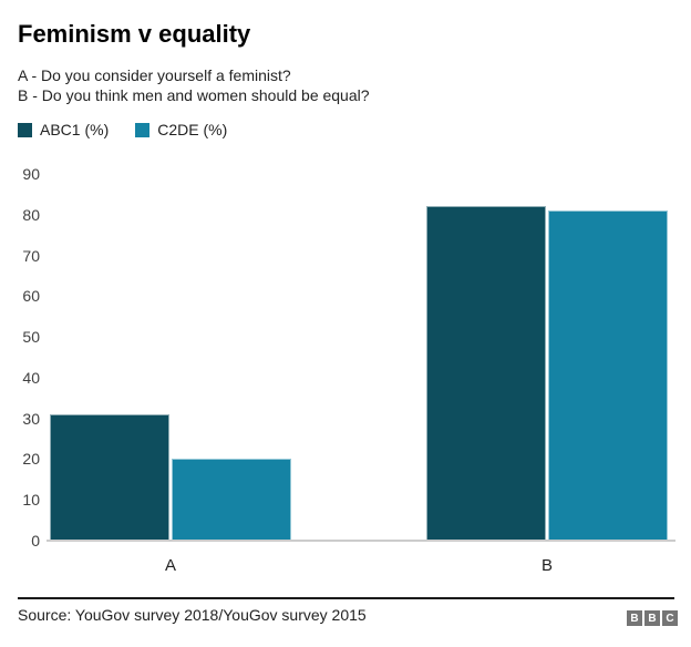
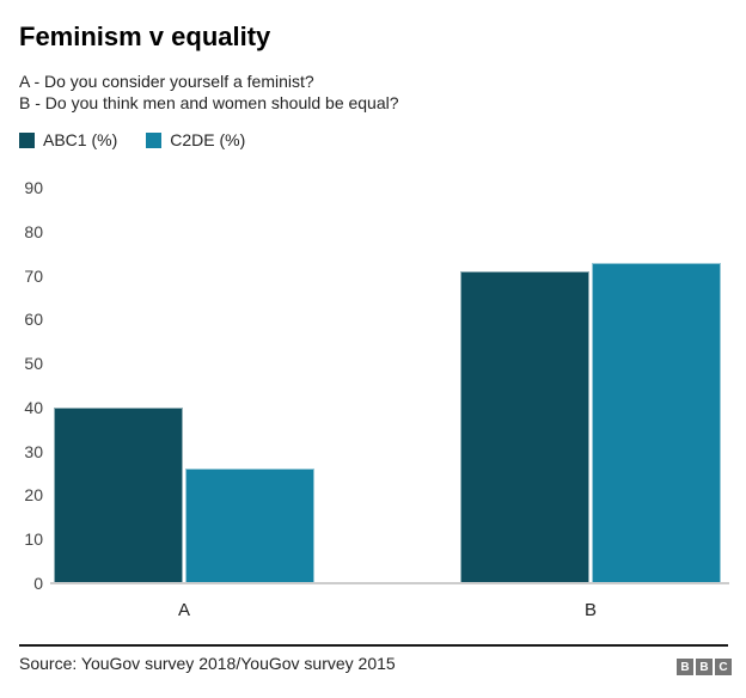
ABC1 (%)/A: 31 -> 40
C2DE (%)/A: 20 -> 26
ABC1 (%)/B: 82 -> 71
C2DE (%)/B: 81 -> 73
